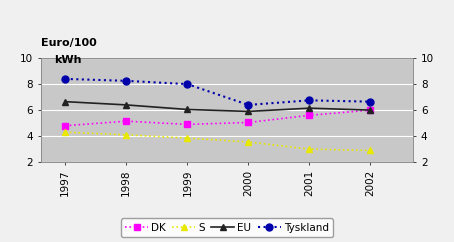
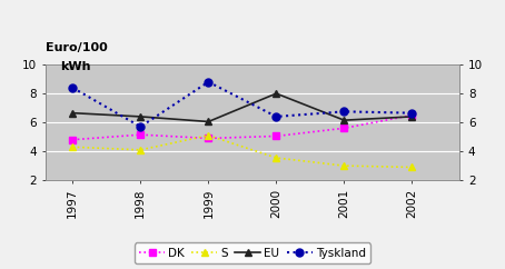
Tyskland/1998: 8.2 -> 5.7
S/1999: 3.9 -> 5.1
Tyskland/1999: 8.0 -> 8.8
EU/2000: 5.9 -> 8.0
DK/2002: 6.0 -> 6.5
EU/2002: 6.0 -> 6.4
